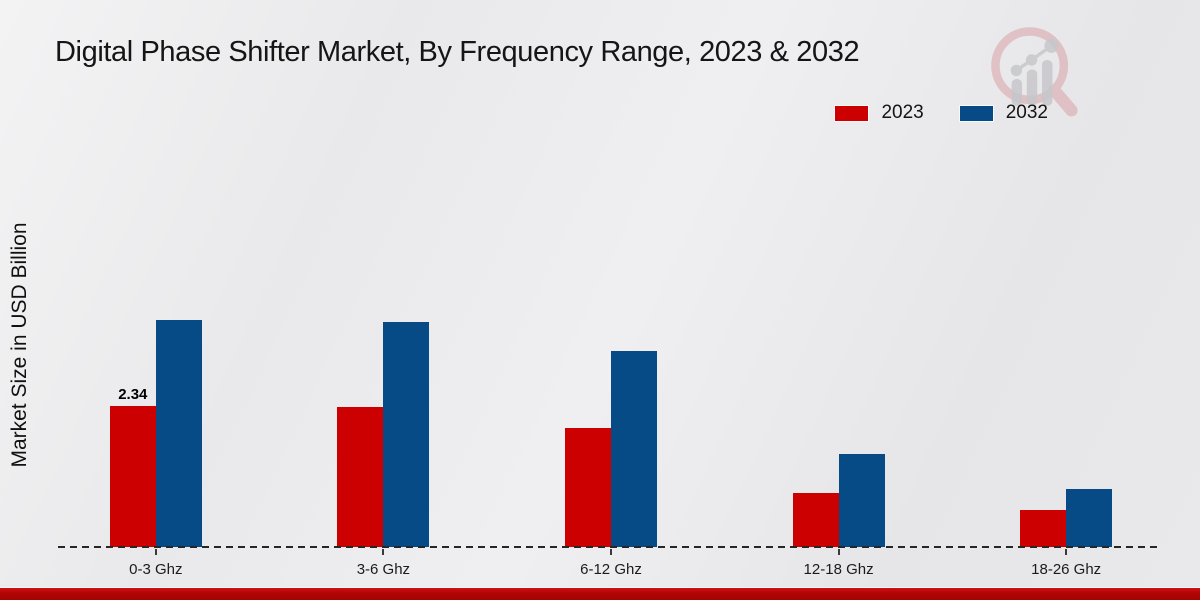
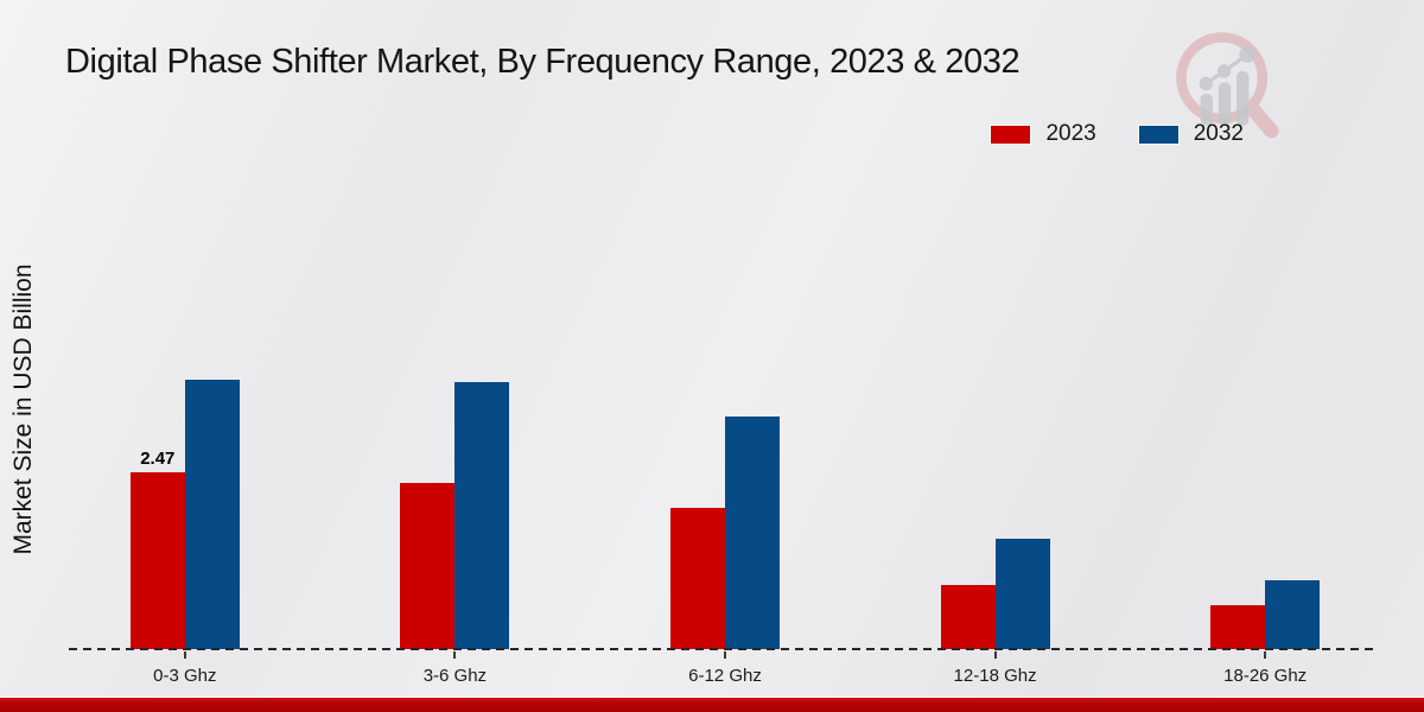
2023/0-3 Ghz: 2.34 -> 2.47
